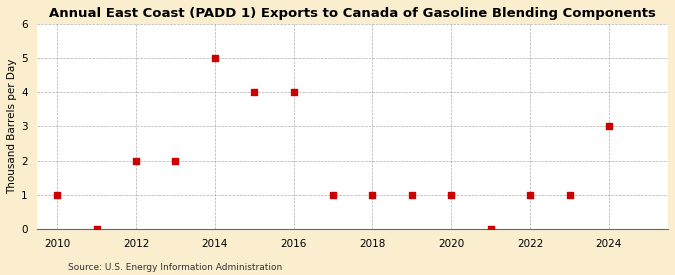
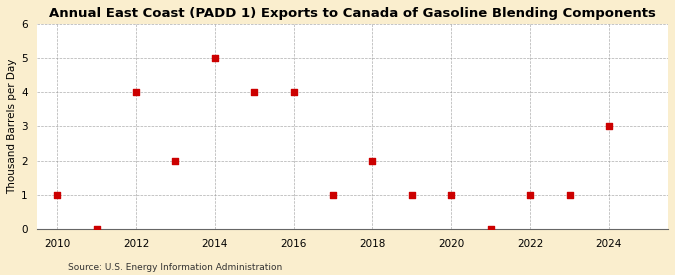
2012: 2 -> 4
2018: 1 -> 2
